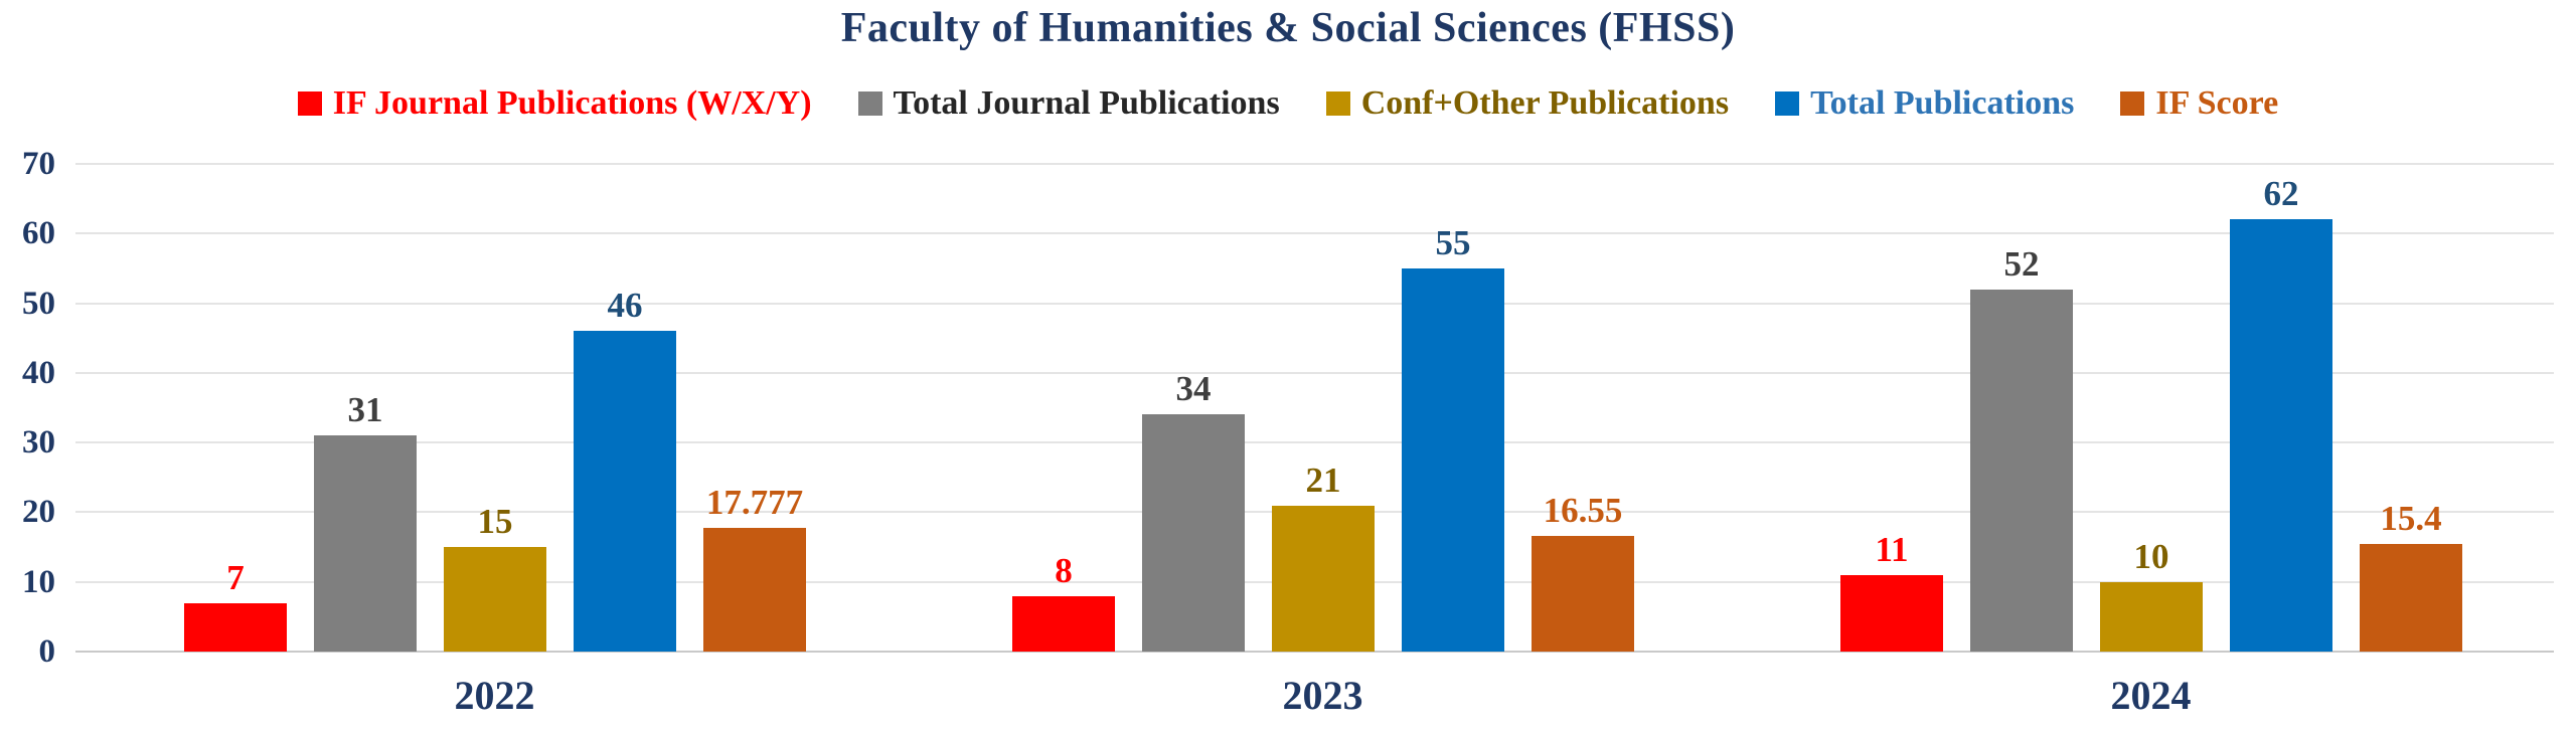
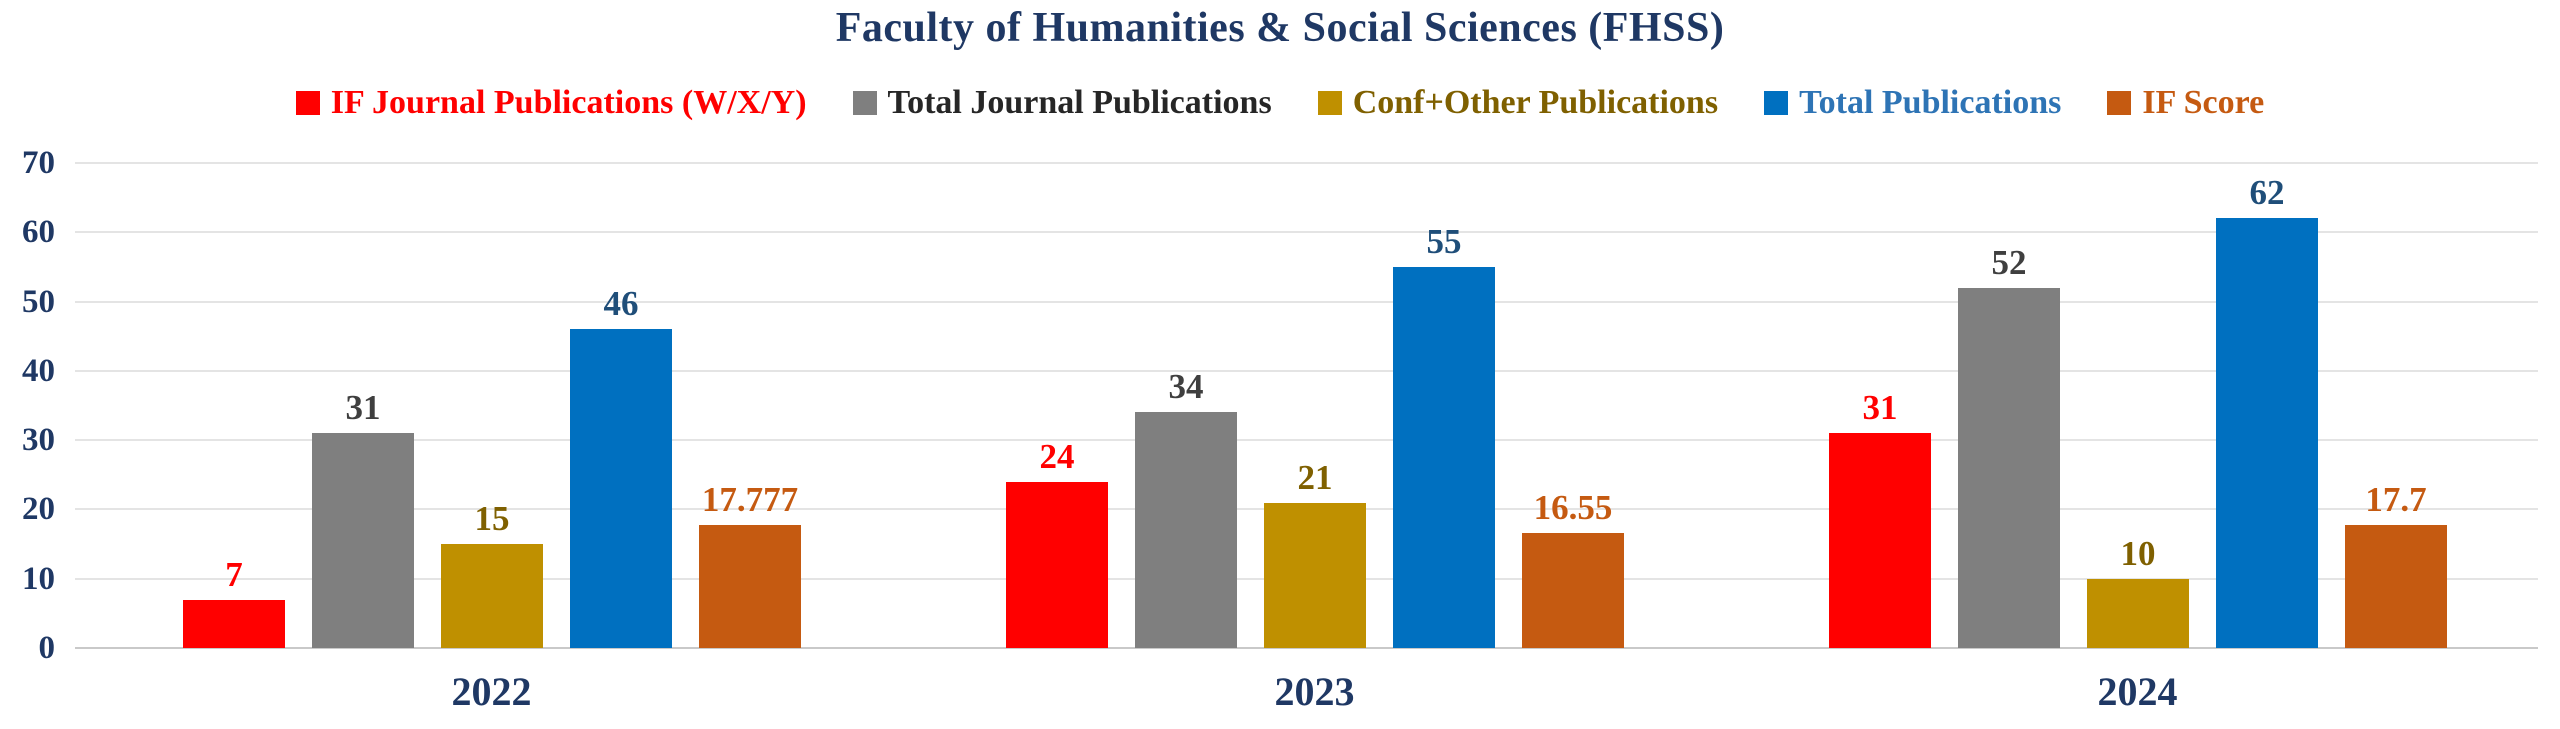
IF Journal Publications (W/X/Y)/2023: 8 -> 24
IF Journal Publications (W/X/Y)/2024: 11 -> 31
IF Score/2024: 15.4 -> 17.7
